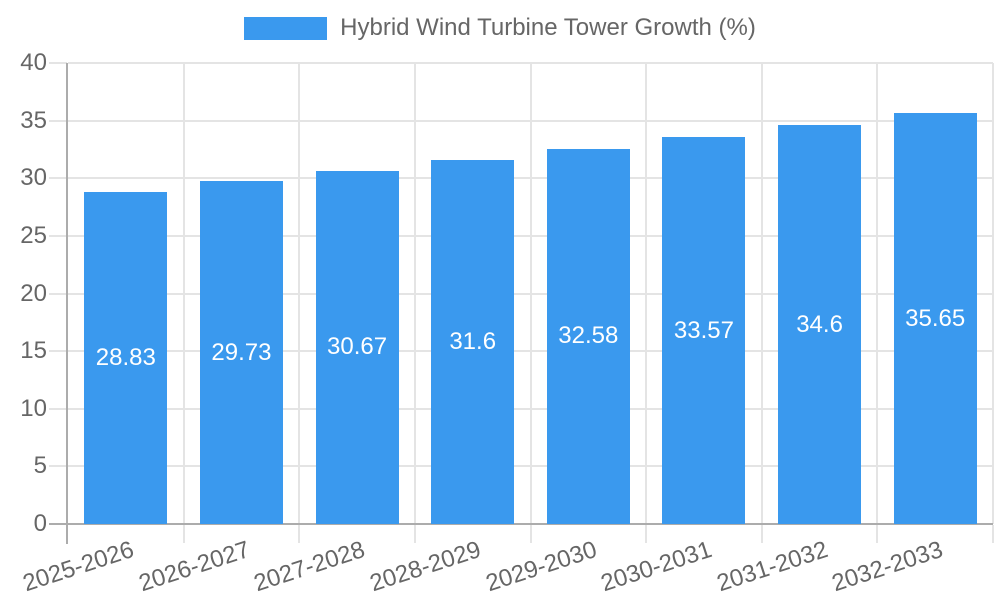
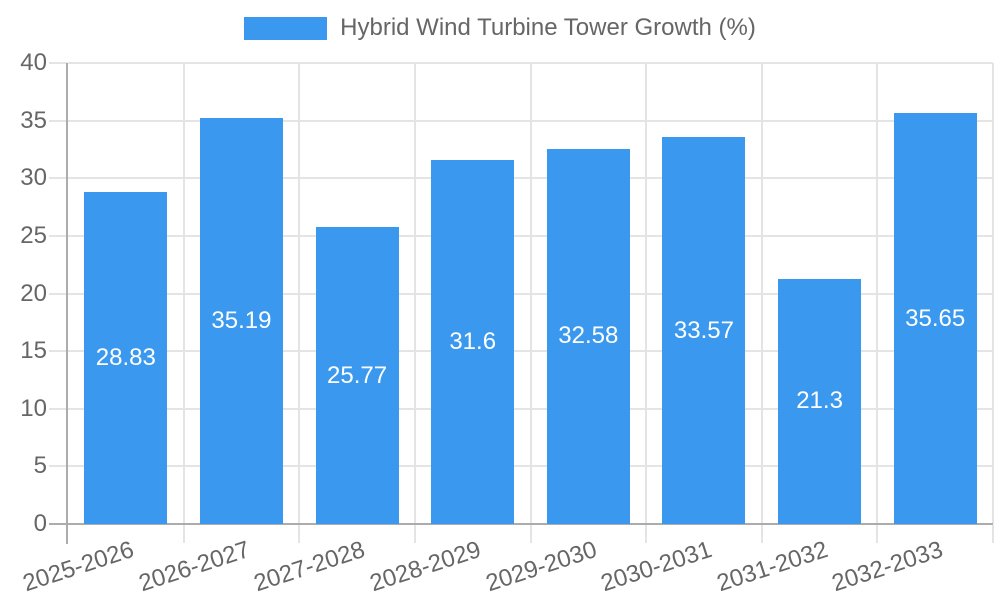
2026-2027: 29.73 -> 35.19
2027-2028: 30.67 -> 25.77
2031-2032: 34.6 -> 21.3
